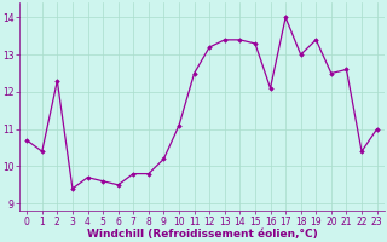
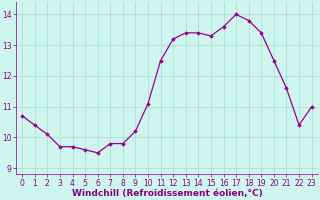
2: 12.3 -> 10.1
3: 9.4 -> 9.7
16: 12.1 -> 13.6
18: 13.0 -> 13.8
21: 12.6 -> 11.6
